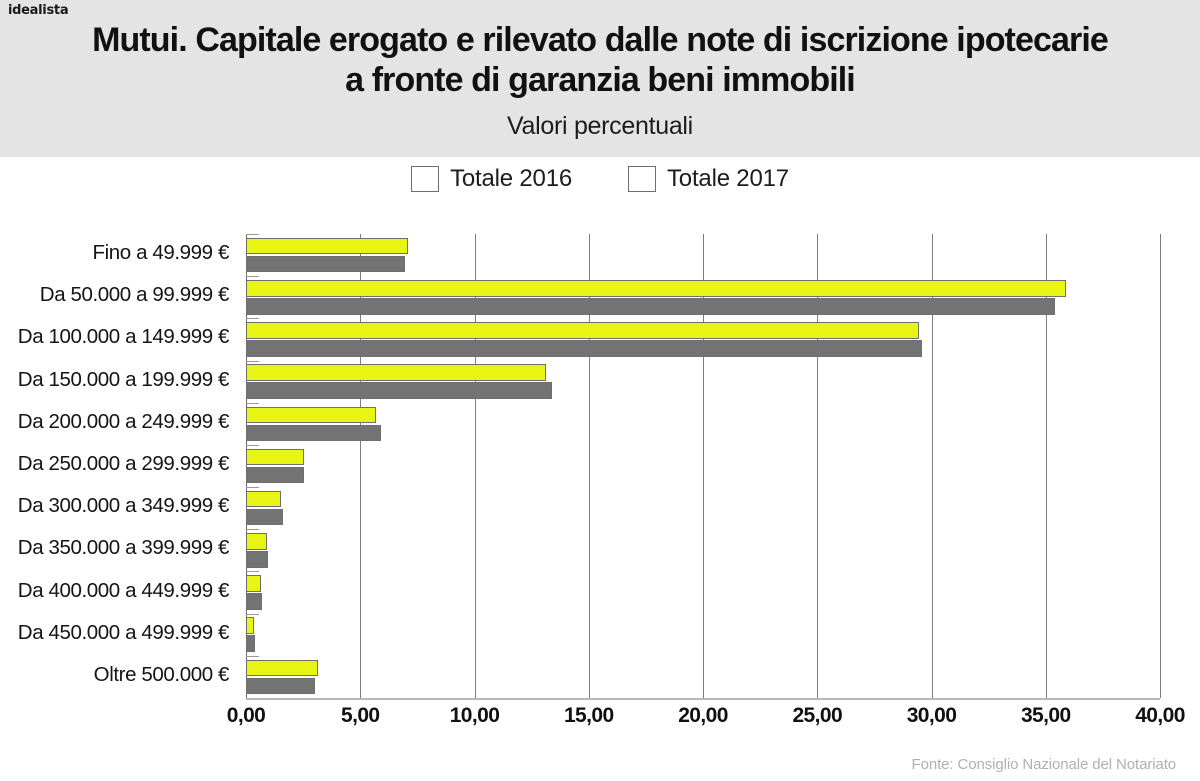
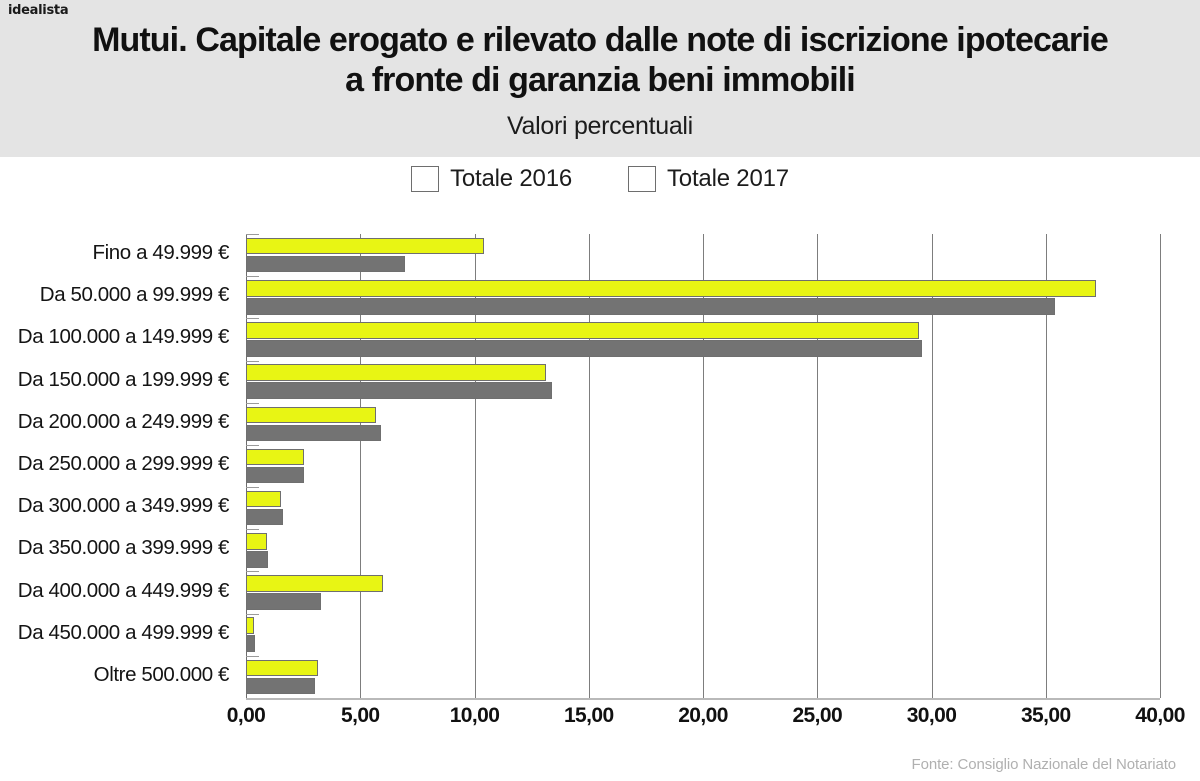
Totale 2016/Fino a 49.999 €: 7,1 -> 10,4
Totale 2016/Da 50.000 a 99.999 €: 35,9 -> 37,2
Totale 2016/Da 400.000 a 449.999 €: 0,7 -> 6,0
Totale 2017/Da 400.000 a 449.999 €: 0,7 -> 3,3
